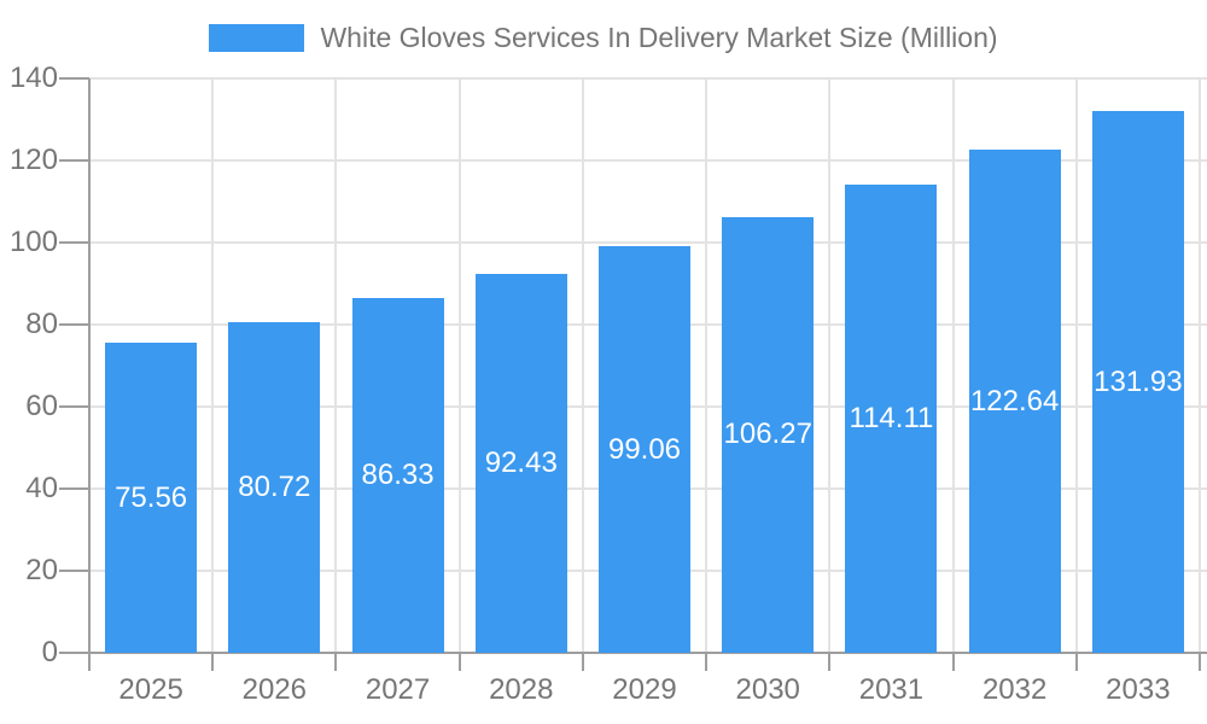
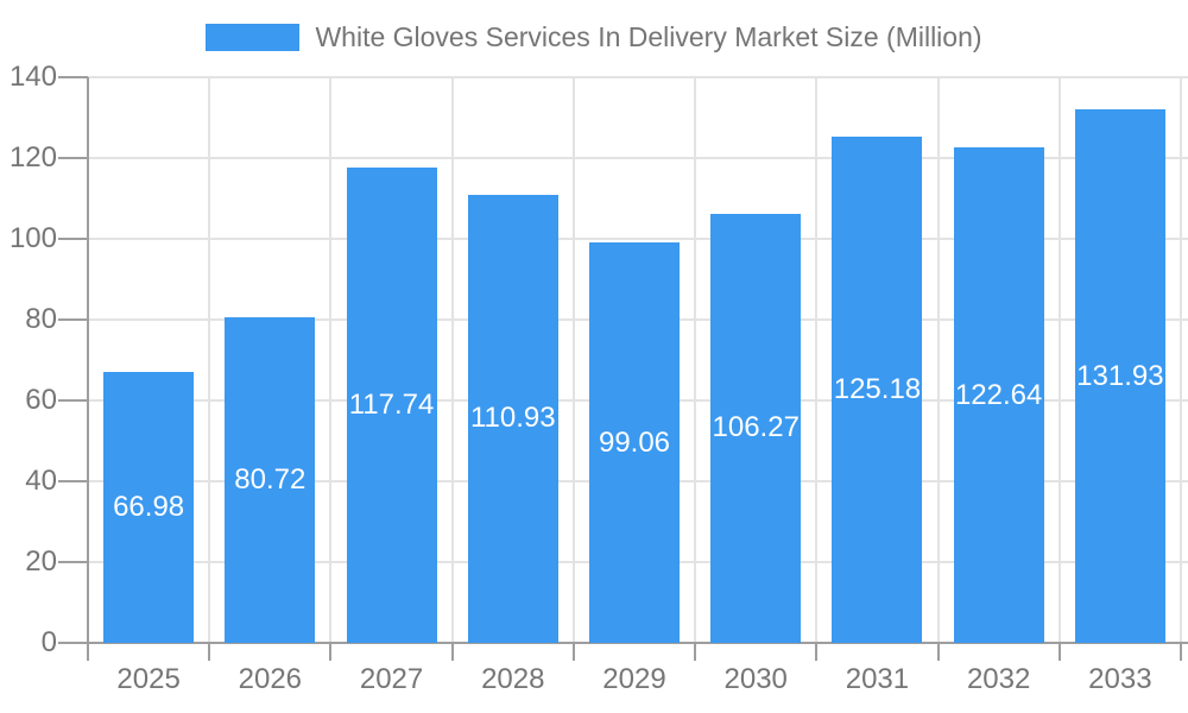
2025: 75.56 -> 66.98
2027: 86.33 -> 117.74
2028: 92.43 -> 110.93
2031: 114.11 -> 125.18
